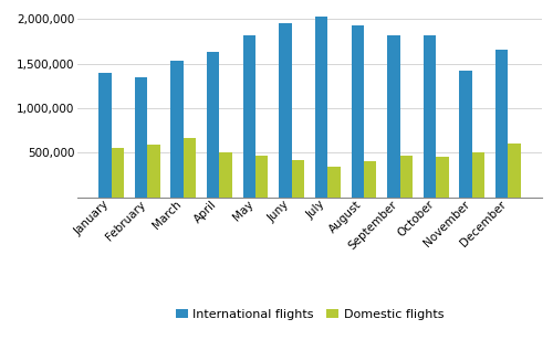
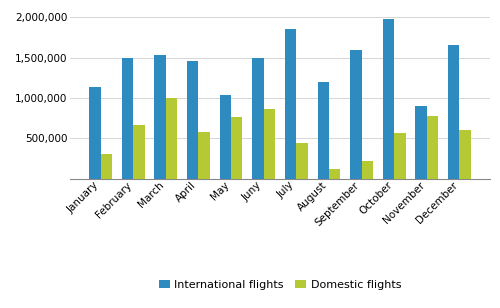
International flights/January: 1,400,000 -> 1,140,000
Domestic flights/January: 550,000 -> 300,000
International flights/February: 1,350,000 -> 1,500,000
Domestic flights/February: 590,000 -> 660,000
Domestic flights/March: 660,000 -> 1,000,000
International flights/April: 1,630,000 -> 1,460,000
Domestic flights/April: 500,000 -> 580,000
International flights/May: 1,820,000 -> 1,040,000
Domestic flights/May: 470,000 -> 760,000
International flights/Juny: 1,950,000 -> 1,500,000
Domestic flights/Juny: 420,000 -> 860,000
International flights/July: 2,030,000 -> 1,860,000
Domestic flights/July: 340,000 -> 440,000
International flights/August: 1,930,000 -> 1,200,000
Domestic flights/August: 400,000 -> 120,000
International flights/September: 1,820,000 -> 1,600,000
Domestic flights/September: 470,000 -> 220,000
International flights/October: 1,820,000 -> 1,980,000
Domestic flights/October: 460,000 -> 560,000
International flights/November: 1,420,000 -> 900,000
Domestic flights/November: 510,000 -> 780,000
